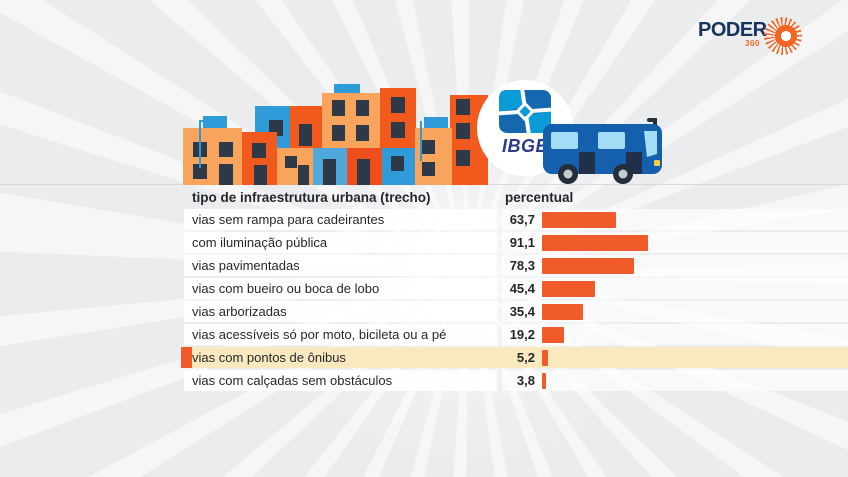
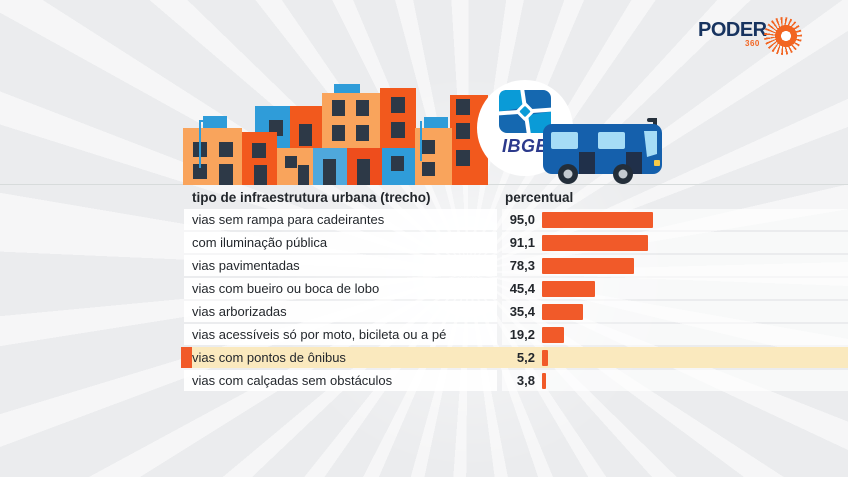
vias sem rampa para cadeirantes: 63,7 -> 95,0
